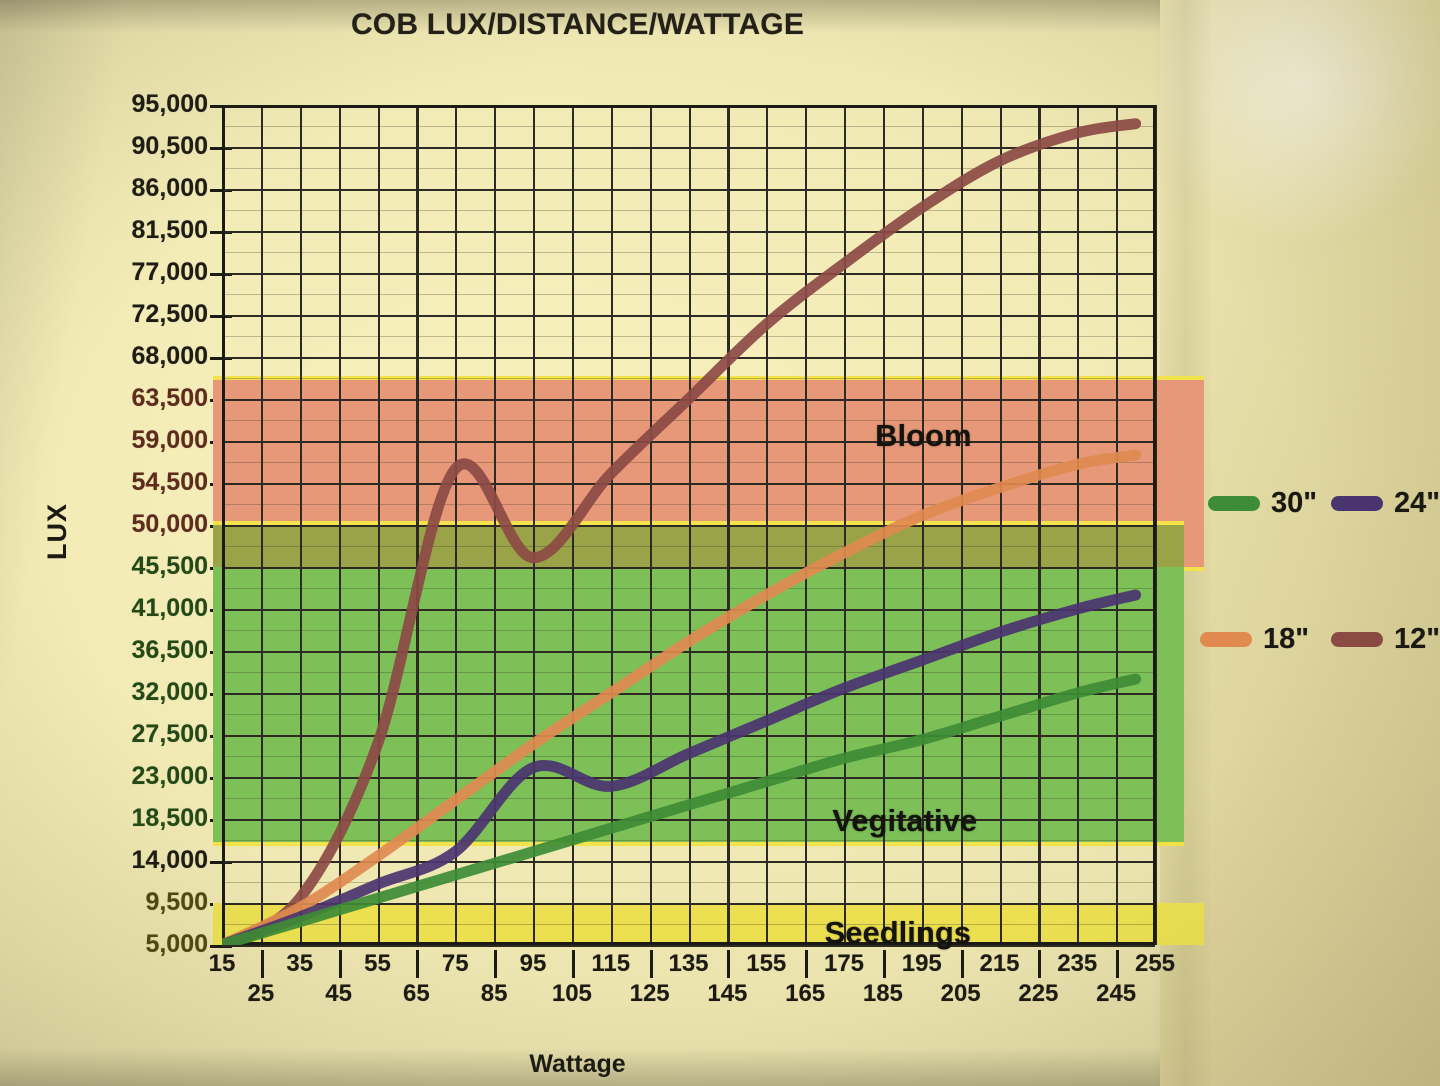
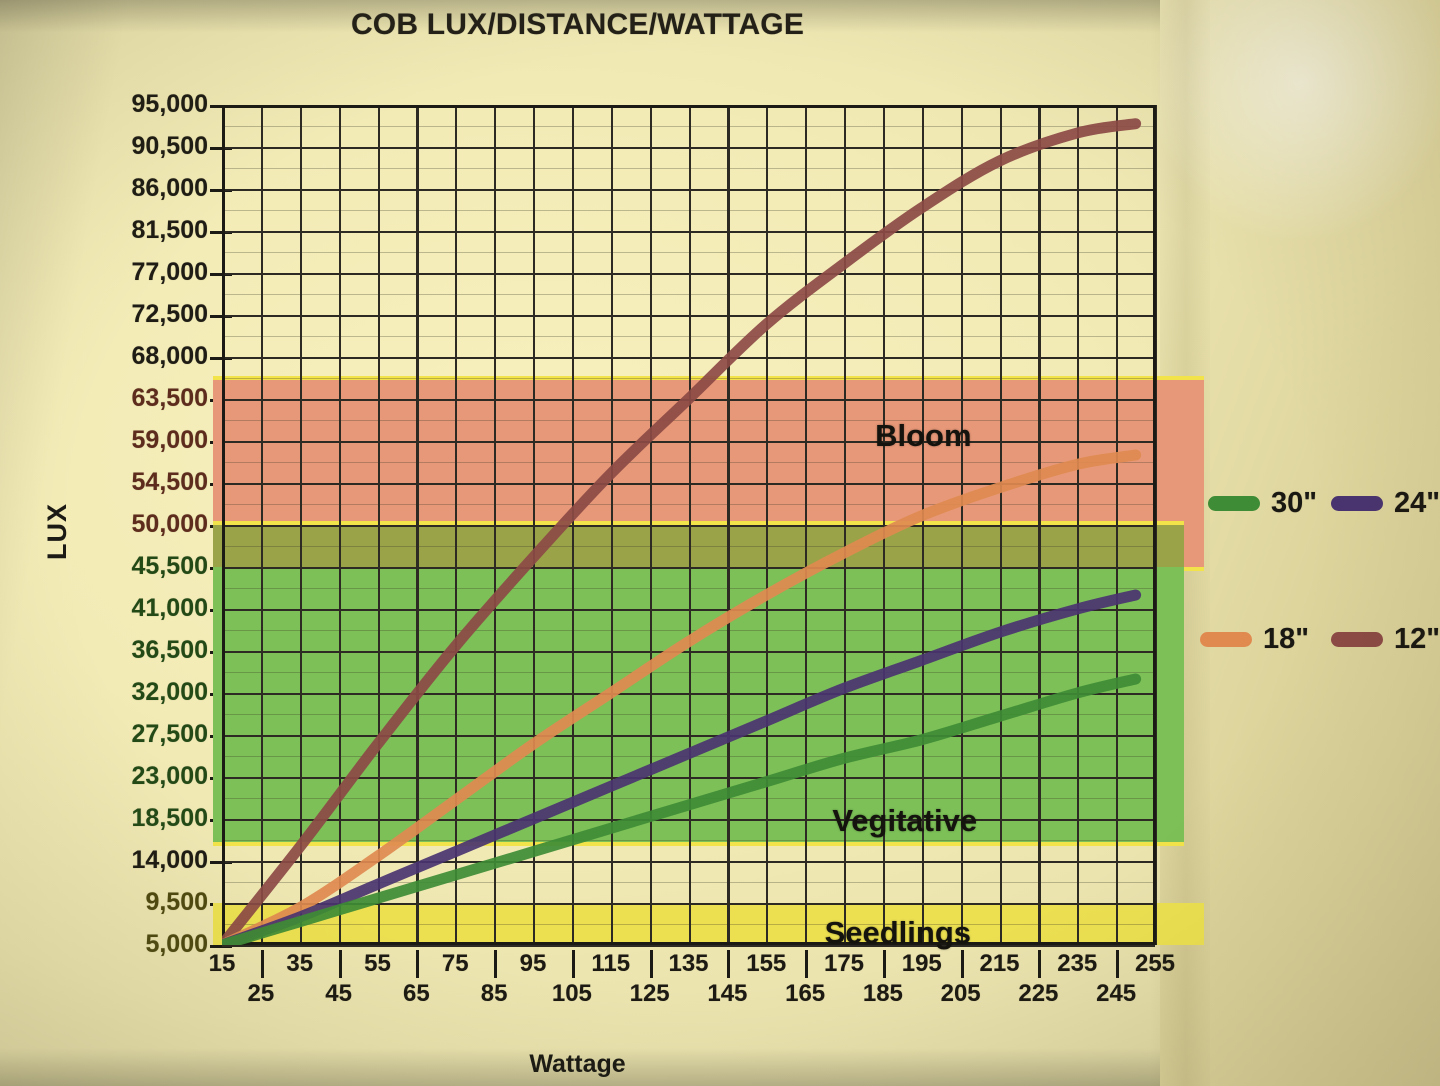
12"/35: 10000 -> 16000
12"/75: 56000 -> 37000
24"/95: 24000 -> 18000
